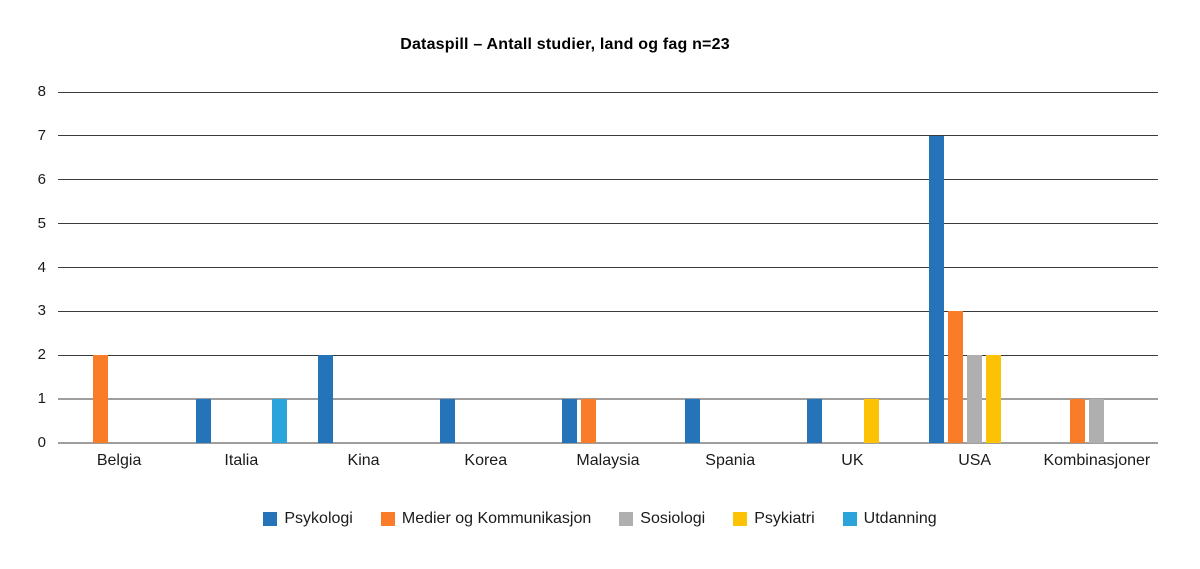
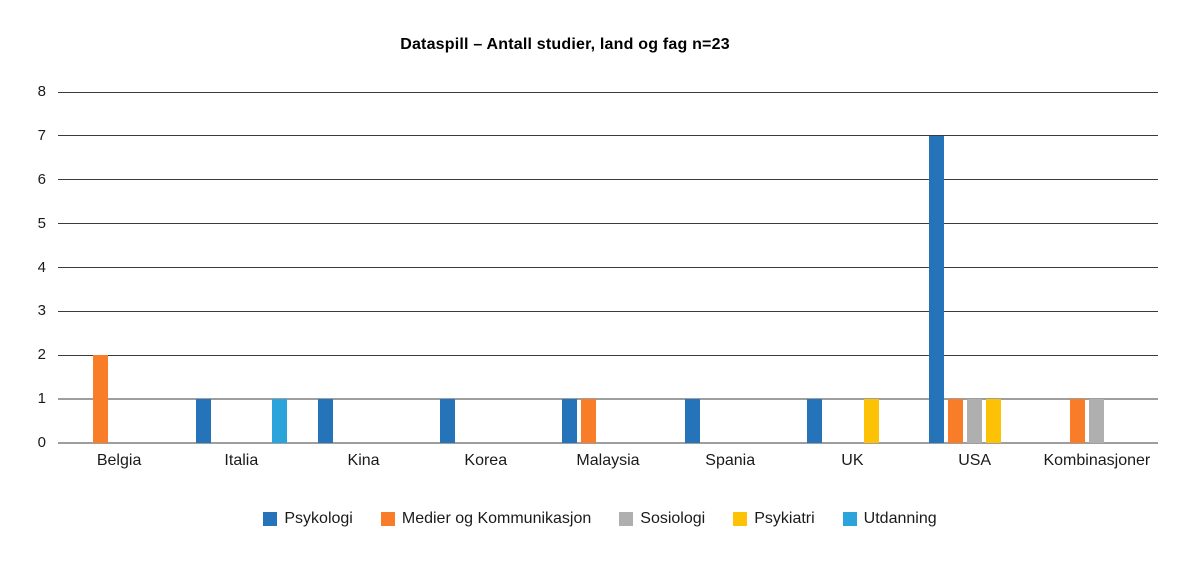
Psykologi/Kina: 2 -> 1
Medier og Kommunikasjon/USA: 3 -> 1
Sosiologi/USA: 2 -> 1
Psykiatri/USA: 2 -> 1
